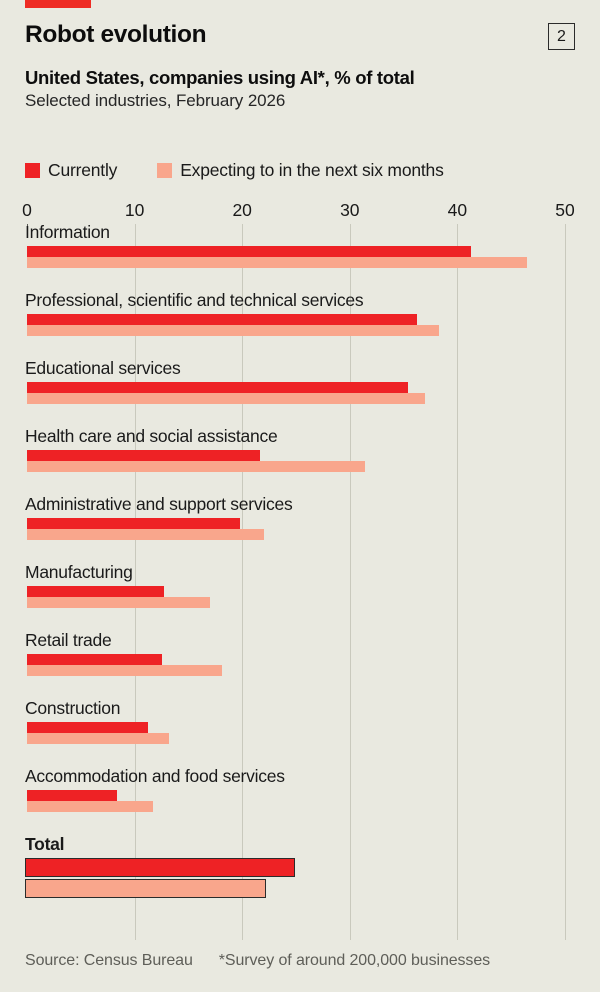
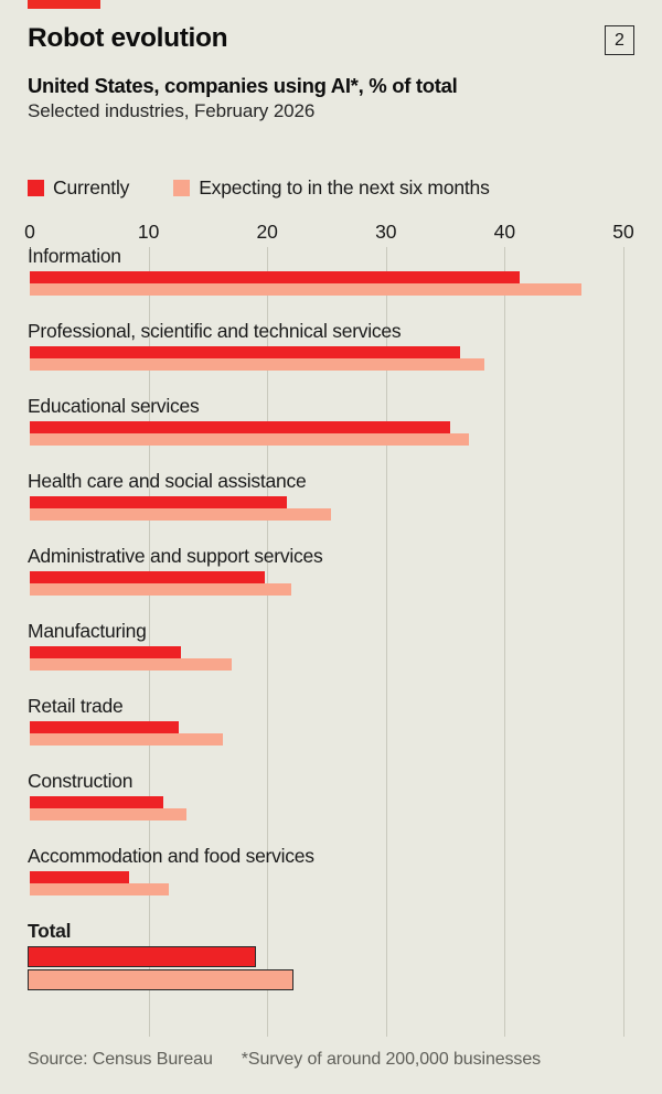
Expecting to in the next six months/Health care and social assistance: 31.4 -> 25.4
Expecting to in the next six months/Retail trade: 18.1 -> 16.3
Currently/Total: 24.9 -> 19.0
